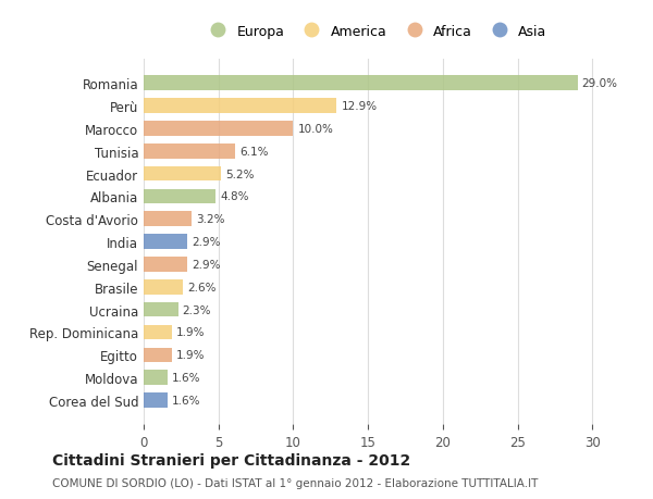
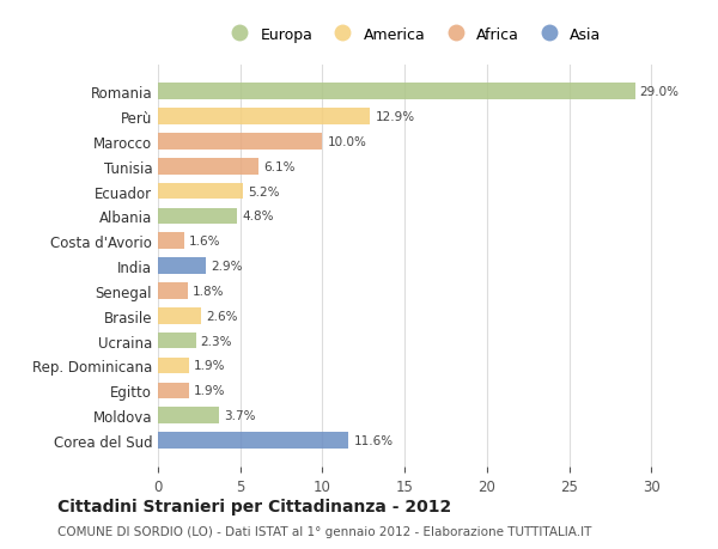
Costa d'Avorio: 3.2% -> 1.6%
Senegal: 2.9% -> 1.8%
Moldova: 1.6% -> 3.7%
Corea del Sud: 1.6% -> 11.6%
